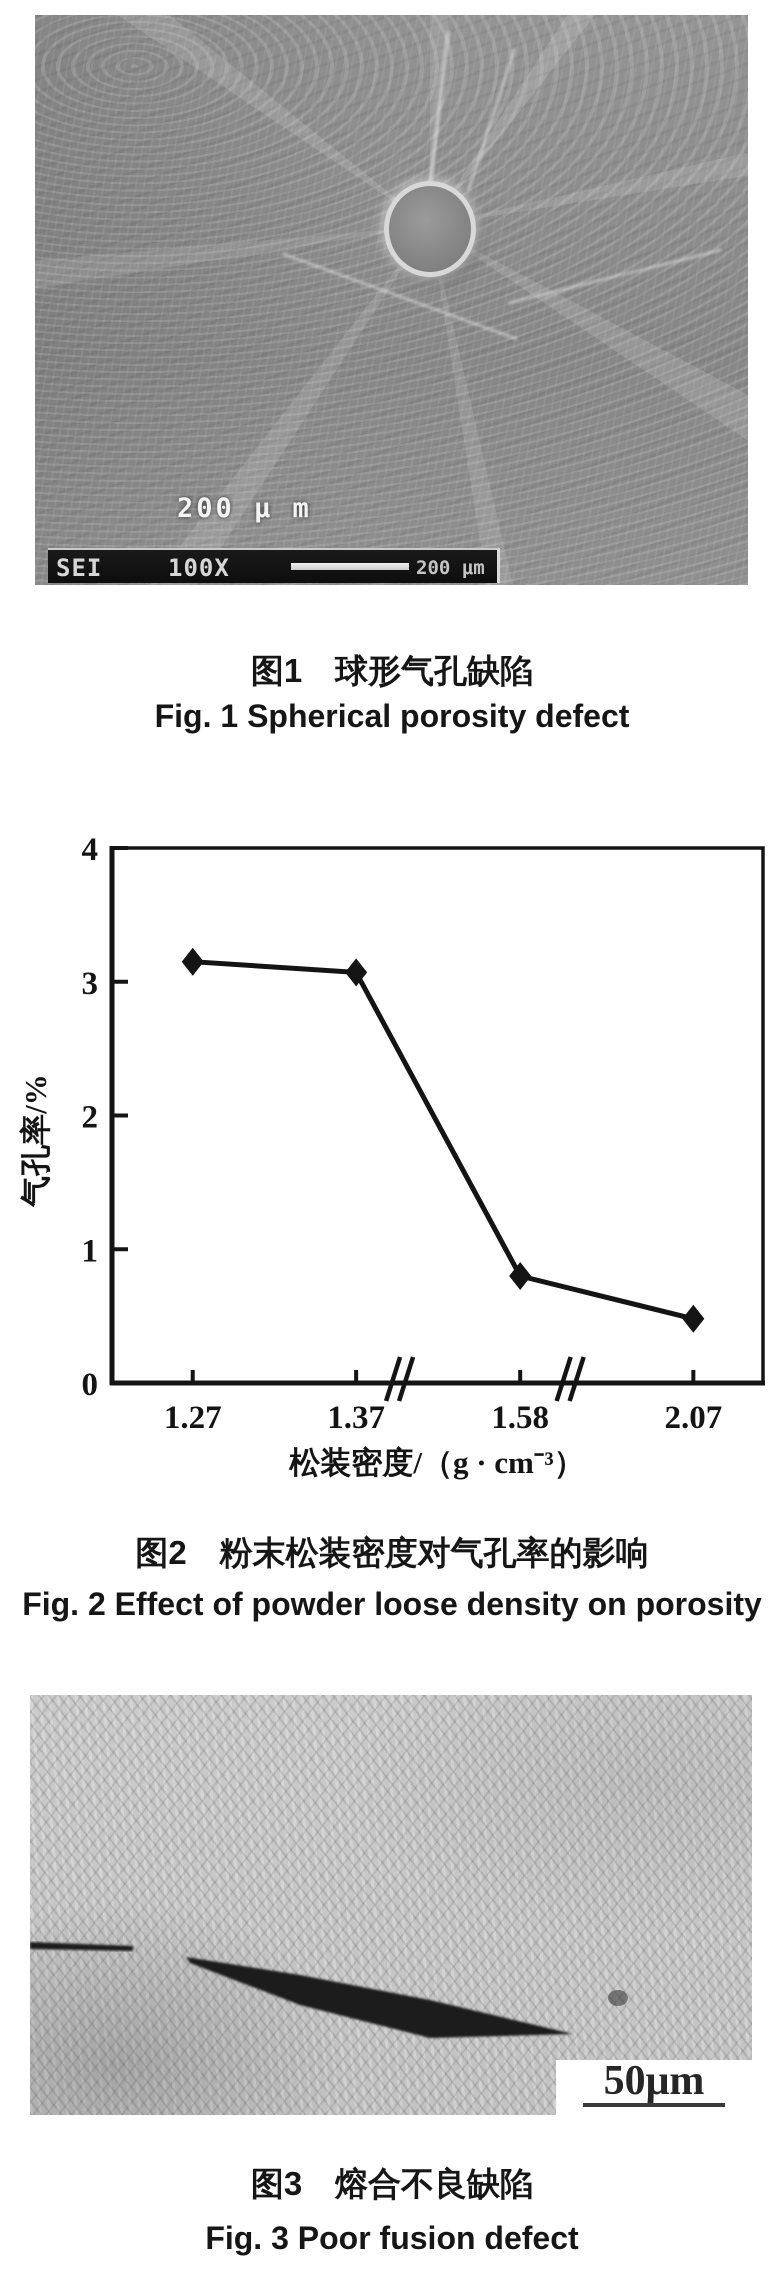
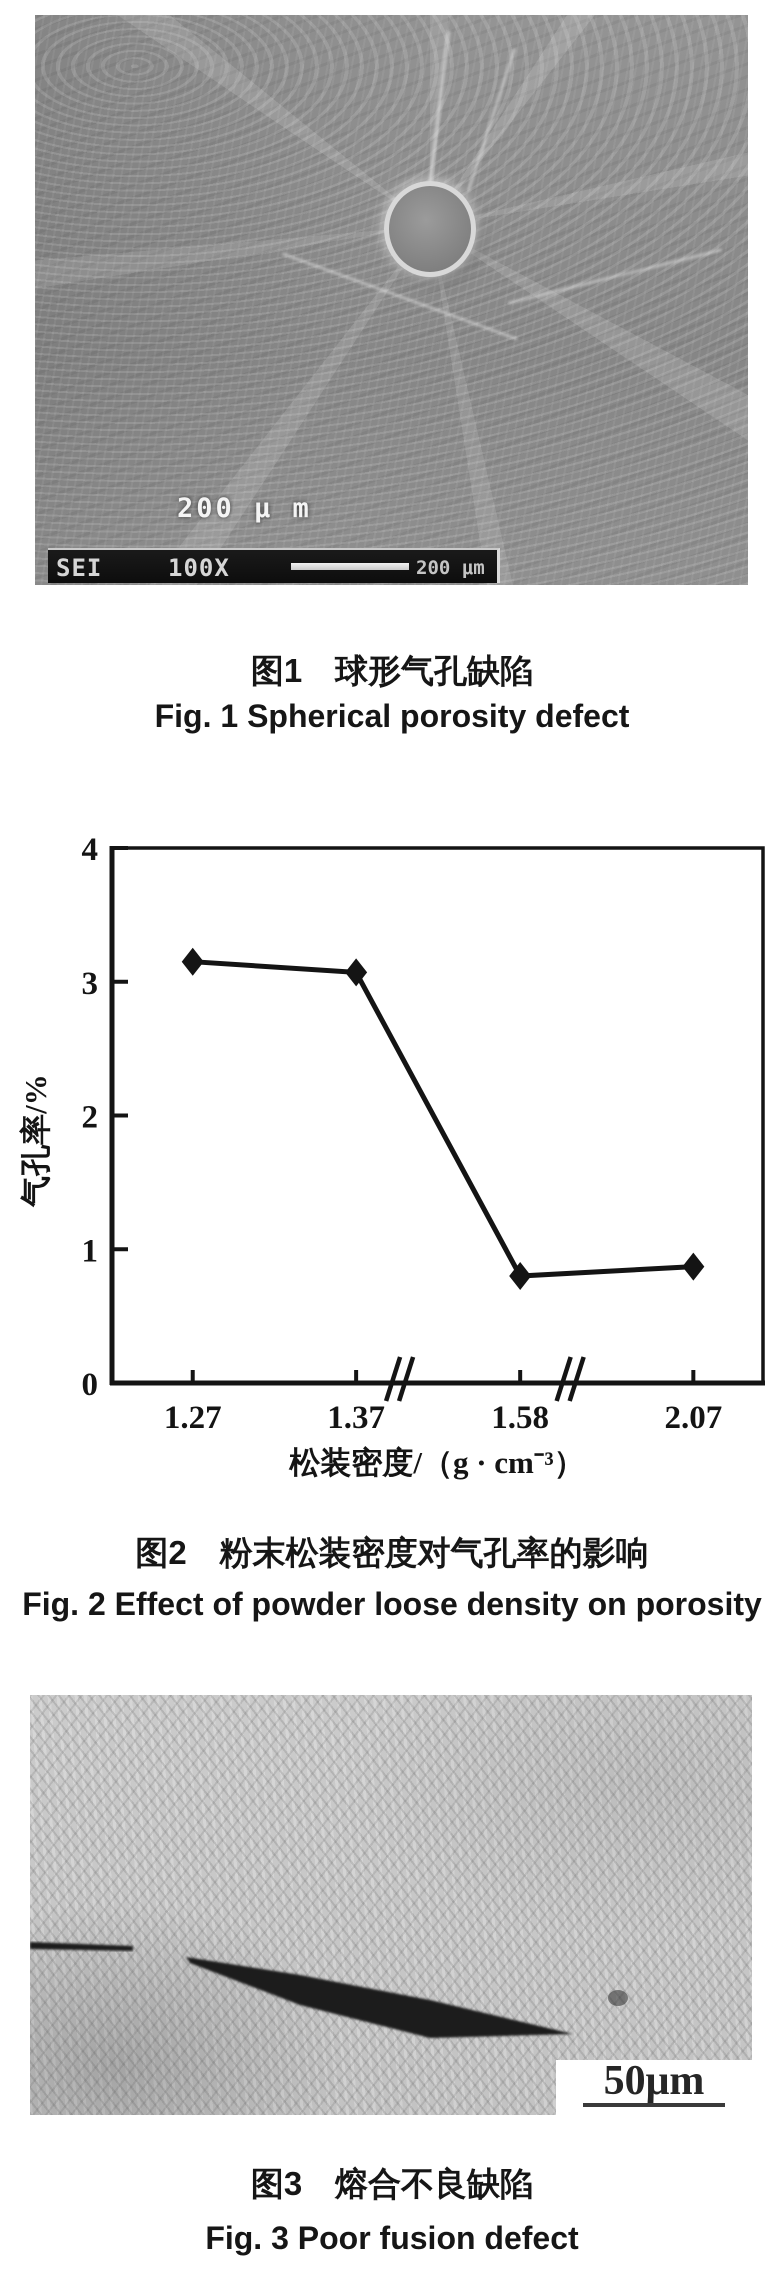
2.07: 0.48 -> 0.87
